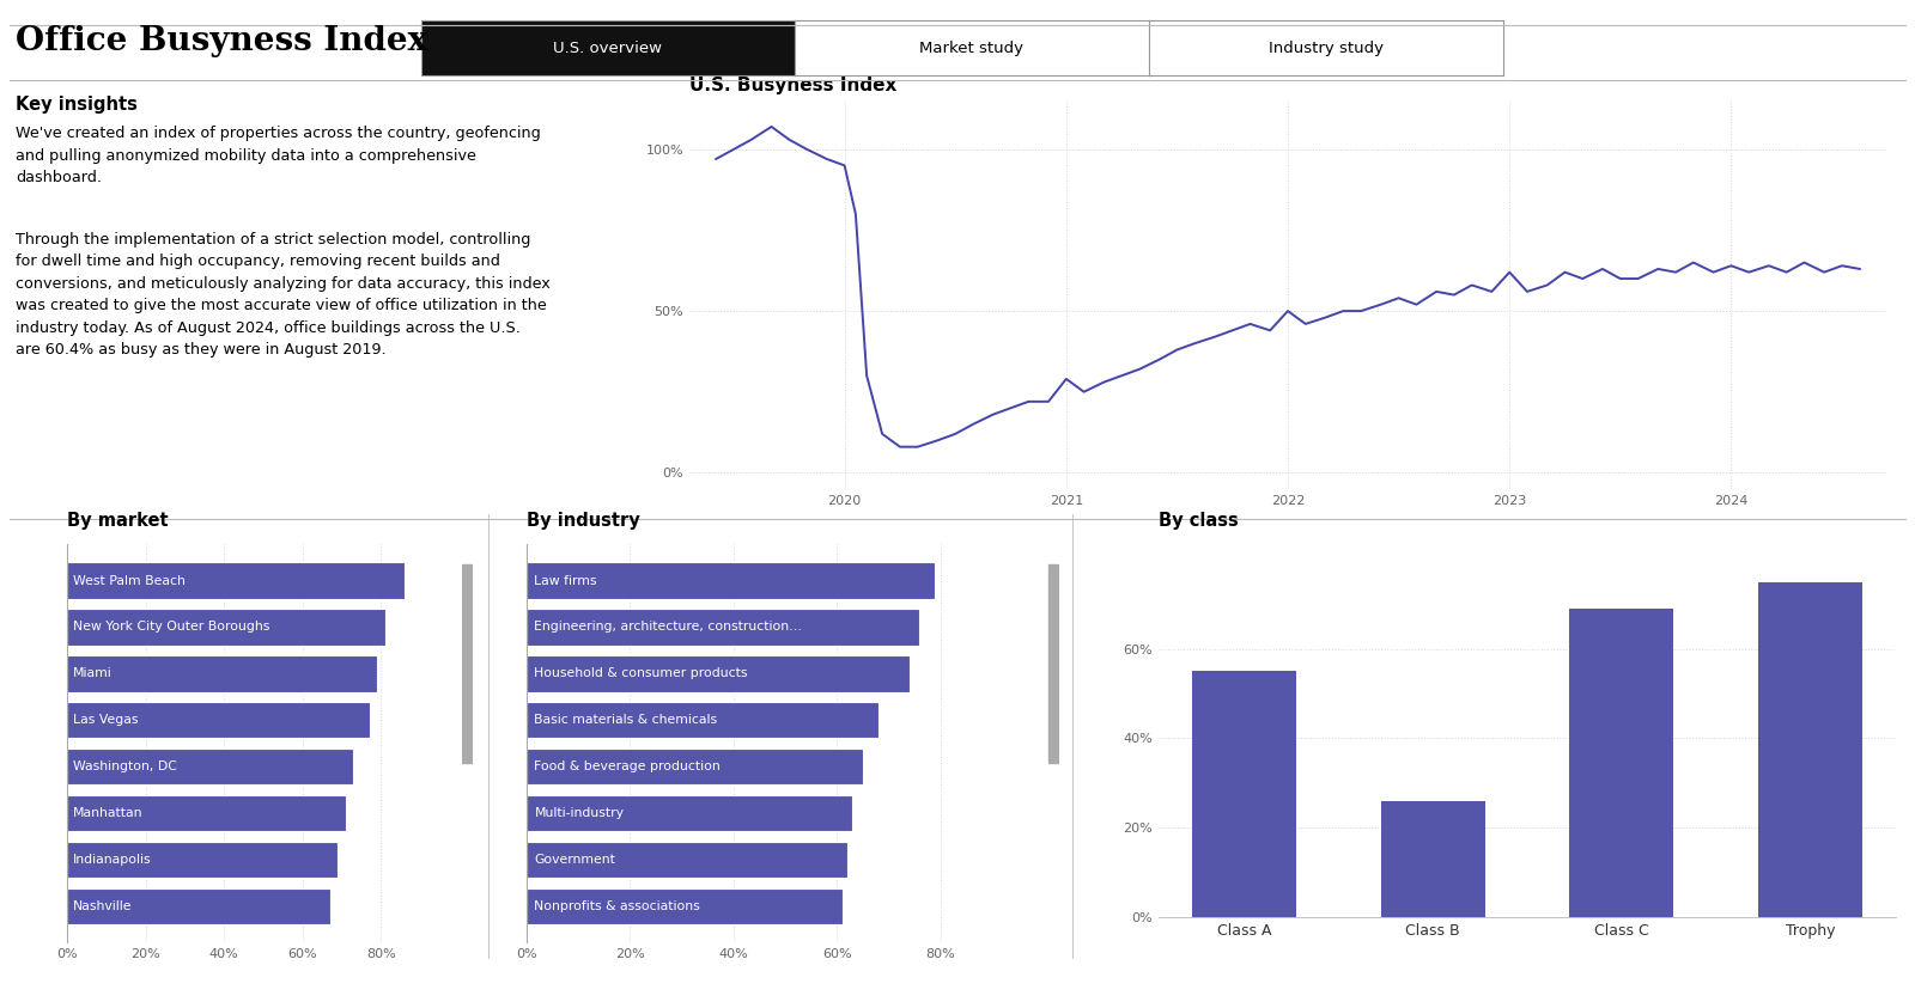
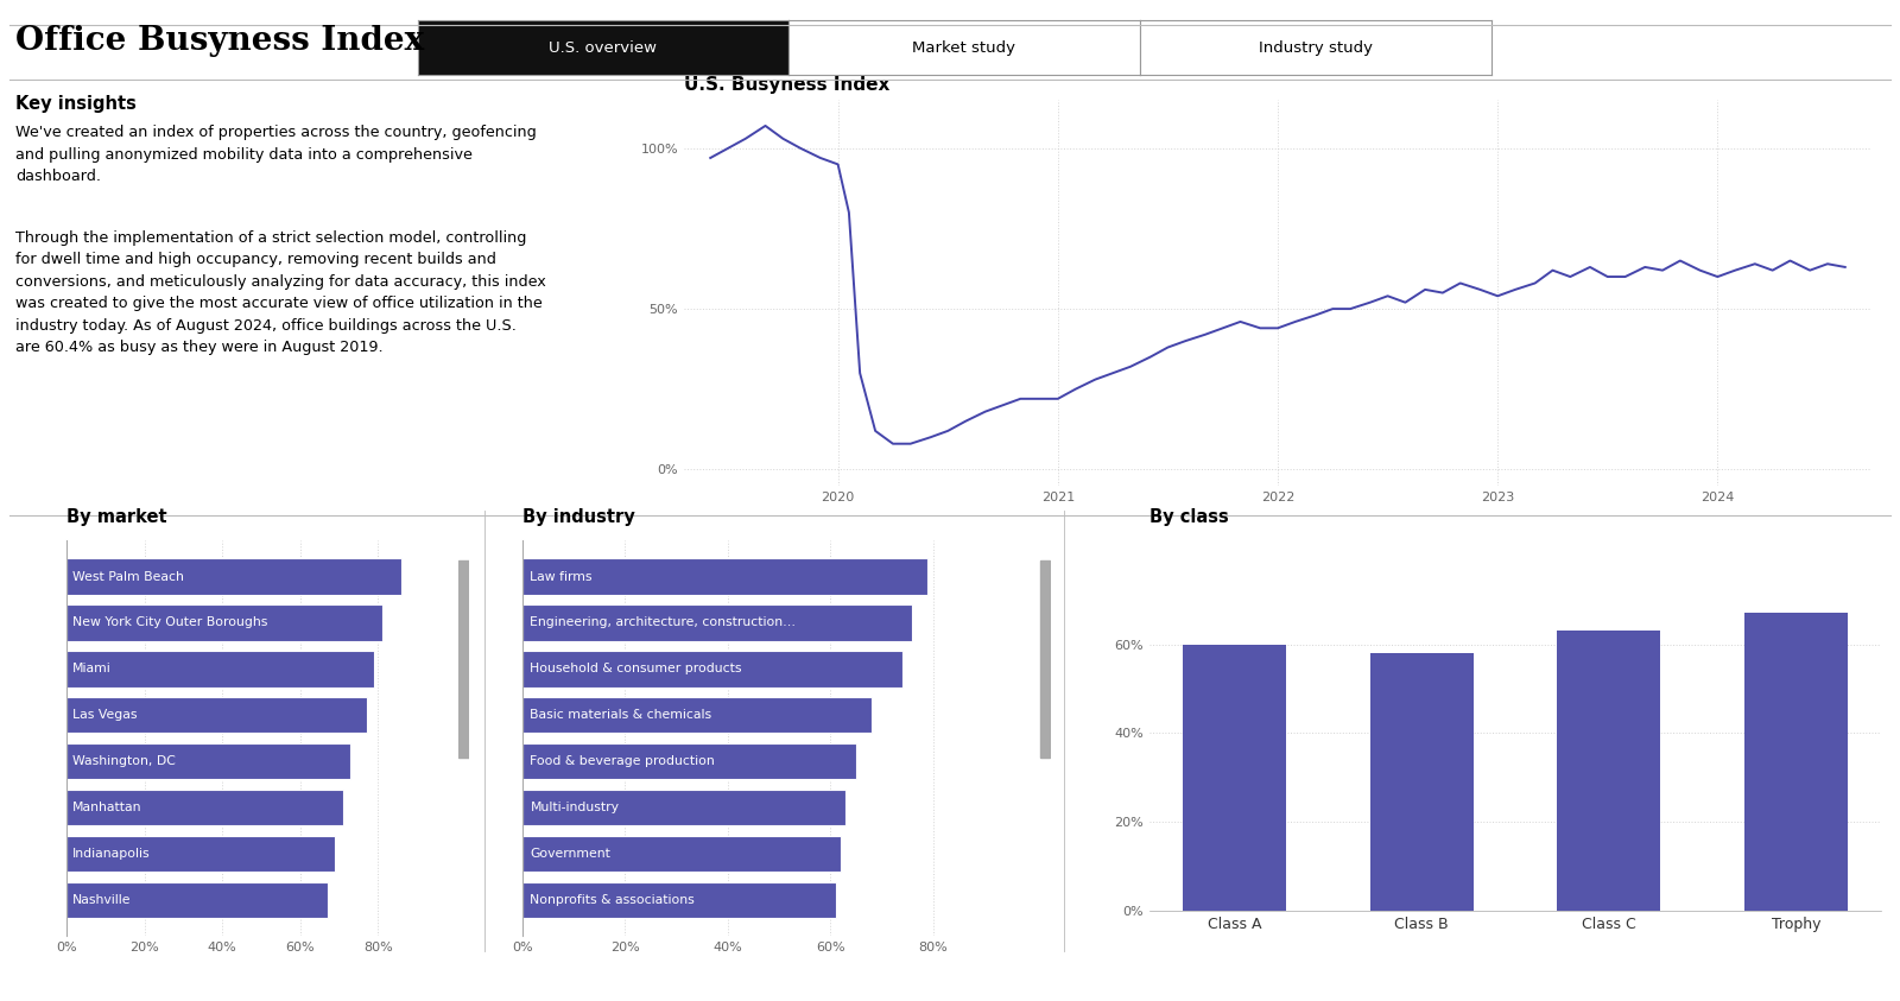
U.S. Busyness Index/2021: 29% -> 22%
U.S. Busyness Index/2022: 50% -> 44%
U.S. Busyness Index/2023: 62% -> 54%
U.S. Busyness Index/2024: 64% -> 60%
Class A: 55% -> 60%
Class B: 26% -> 58%
Class C: 69% -> 63%
Trophy: 75% -> 67%
